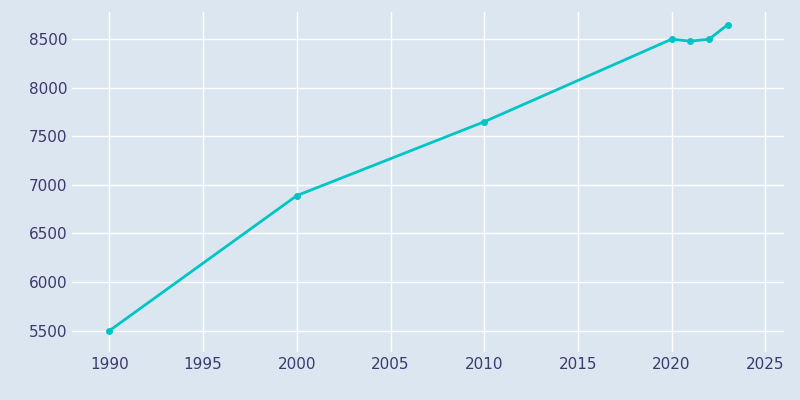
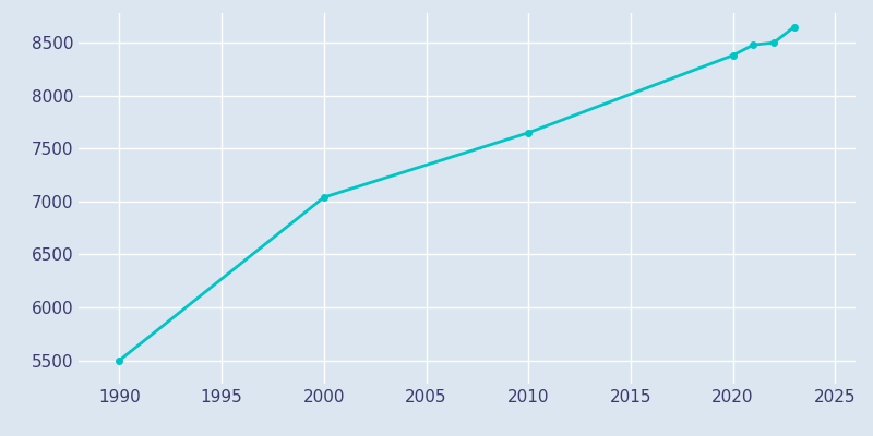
2000: 6890 -> 7040
2020: 8500 -> 8380
